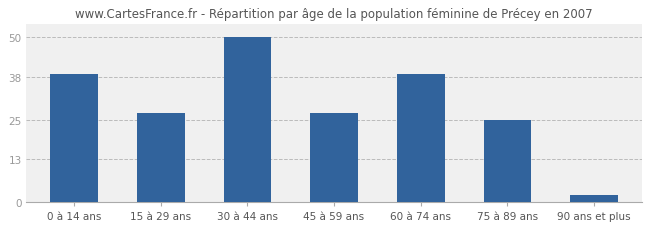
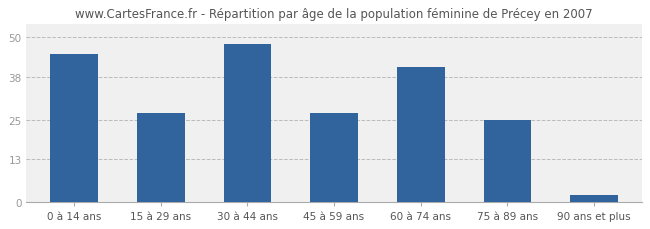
0 à 14 ans: 39 -> 45
30 à 44 ans: 50 -> 48
60 à 74 ans: 39 -> 41
